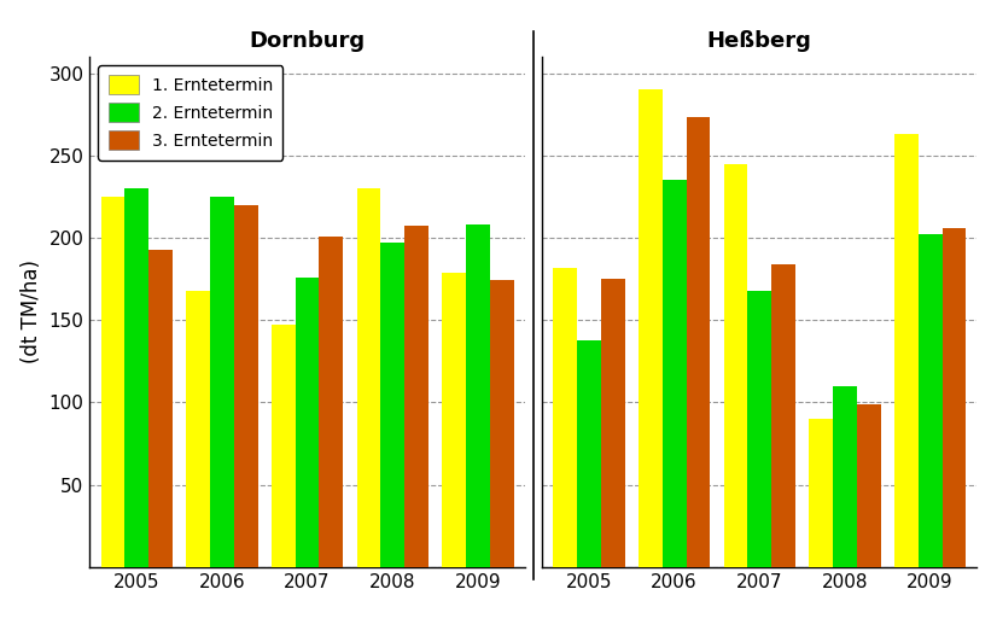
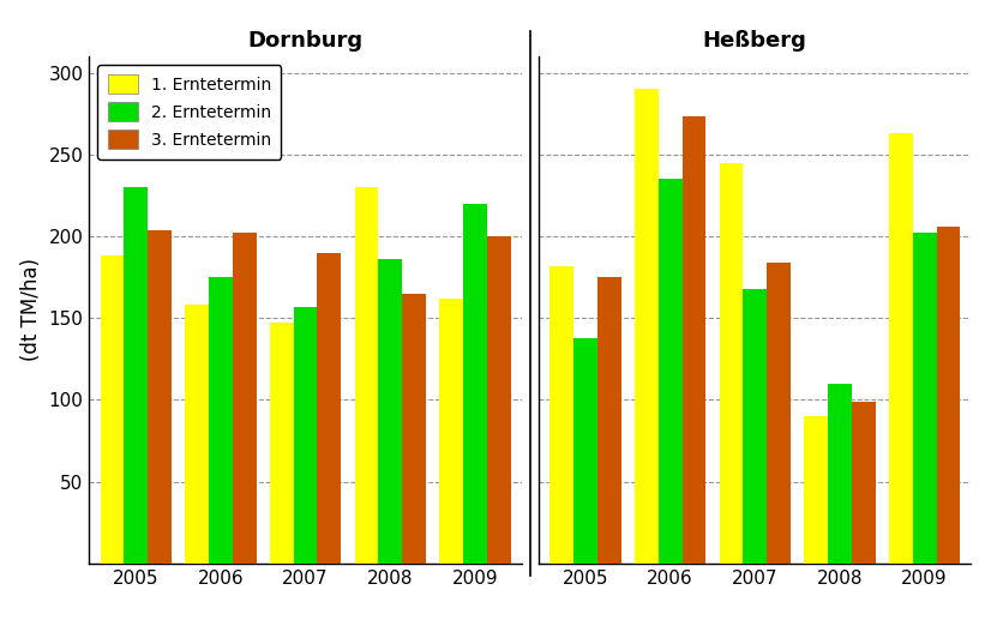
Dornburg/1. Erntetermin/2005: 225 -> 188
Dornburg/3. Erntetermin/2005: 193 -> 204
Dornburg/1. Erntetermin/2006: 168 -> 158
Dornburg/2. Erntetermin/2006: 225 -> 175
Dornburg/3. Erntetermin/2006: 220 -> 202
Dornburg/2. Erntetermin/2007: 176 -> 157
Dornburg/3. Erntetermin/2007: 201 -> 190
Dornburg/2. Erntetermin/2008: 197 -> 186
Dornburg/3. Erntetermin/2008: 207 -> 165
Dornburg/1. Erntetermin/2009: 179 -> 162
Dornburg/2. Erntetermin/2009: 208 -> 220
Dornburg/3. Erntetermin/2009: 174 -> 200
